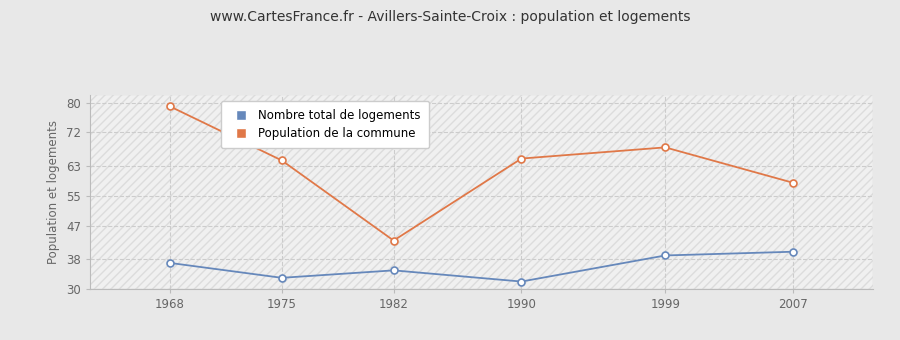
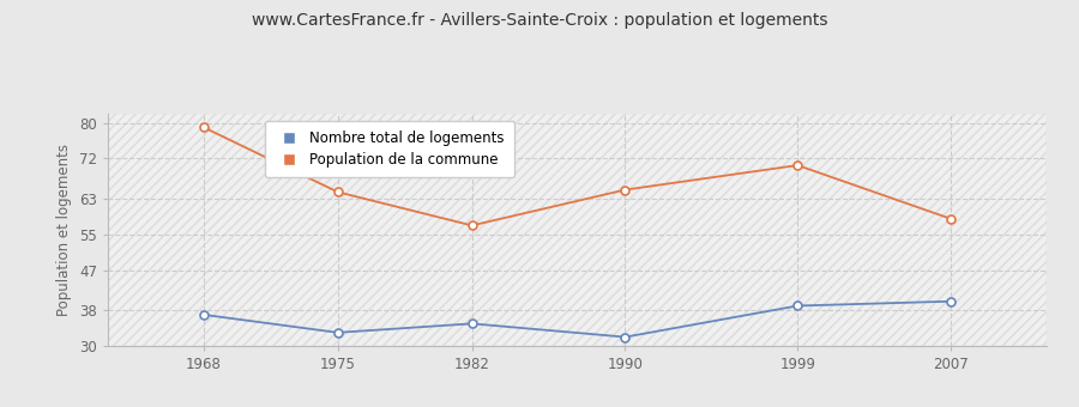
Population de la commune/1982: 43.0 -> 57.0
Population de la commune/1999: 68.0 -> 70.5
